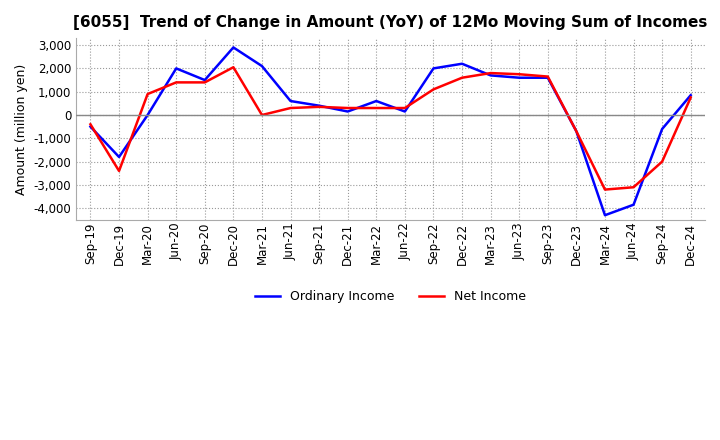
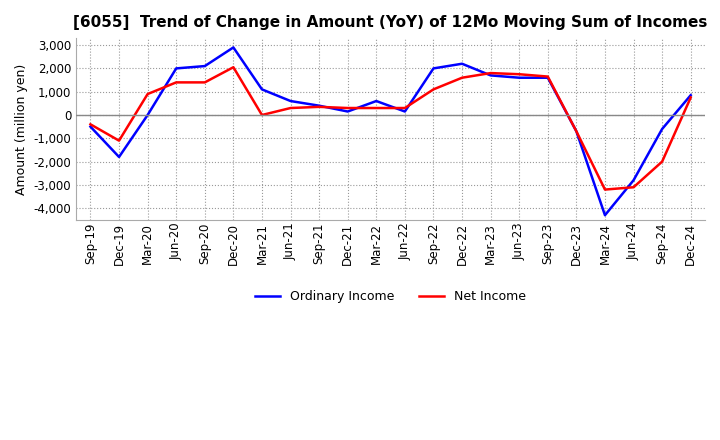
Net Income/Dec-19: -2,400 -> -1,100
Ordinary Income/Sep-20: 1,500 -> 2,100
Ordinary Income/Mar-21: 2,100 -> 1,100
Ordinary Income/Jun-24: -3,850 -> -2,800
